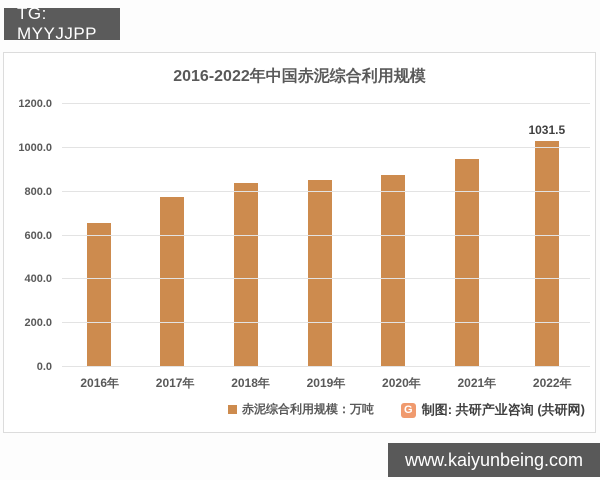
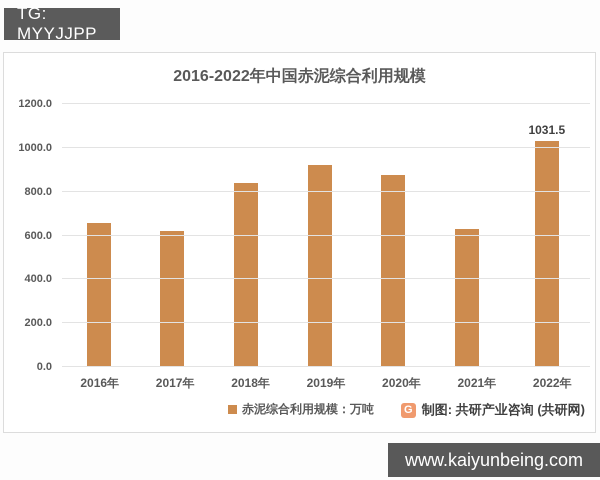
2017年: 780 -> 620
2019年: 850 -> 920
2021年: 950 -> 630
